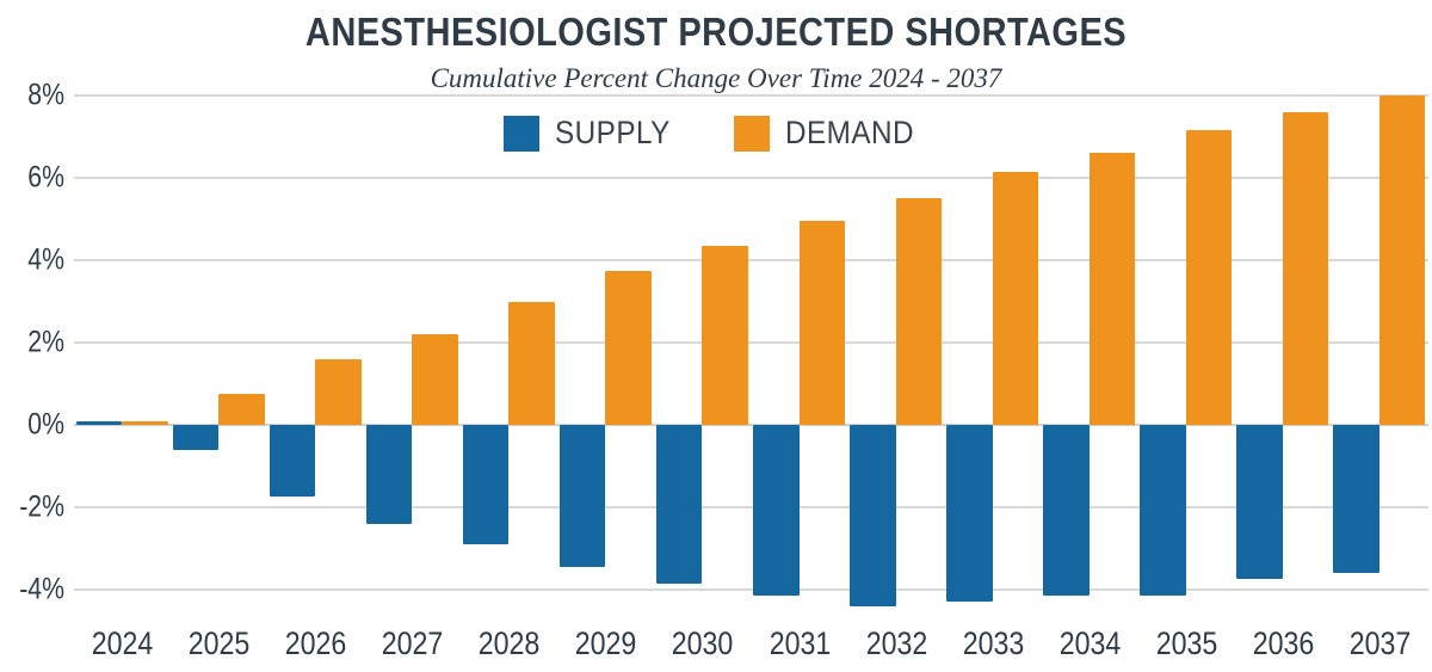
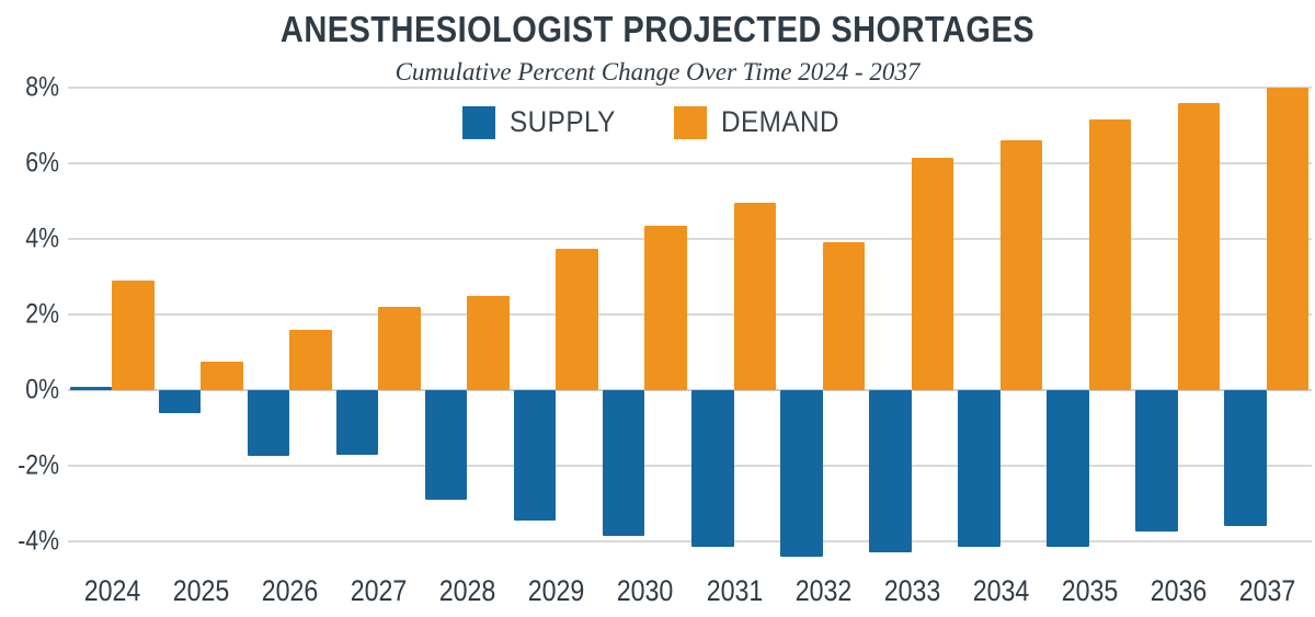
DEMAND/2024: 0.1% -> 2.9%
SUPPLY/2027: -2.4% -> -1.7%
DEMAND/2028: 3.0% -> 2.5%
DEMAND/2032: 5.5% -> 3.9%
